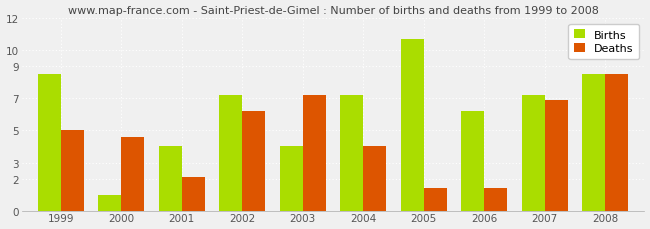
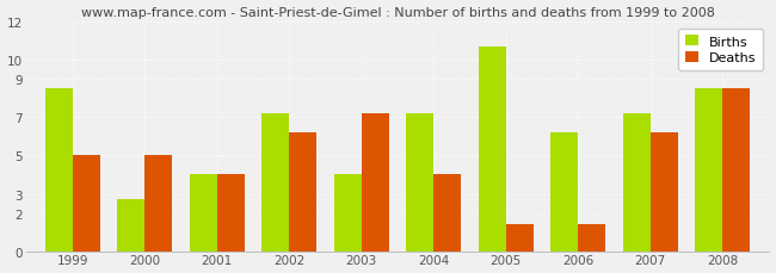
Births/2000: 1.0 -> 2.7
Deaths/2000: 4.6 -> 5.0
Deaths/2001: 2.1 -> 4.0
Deaths/2007: 6.9 -> 6.2
